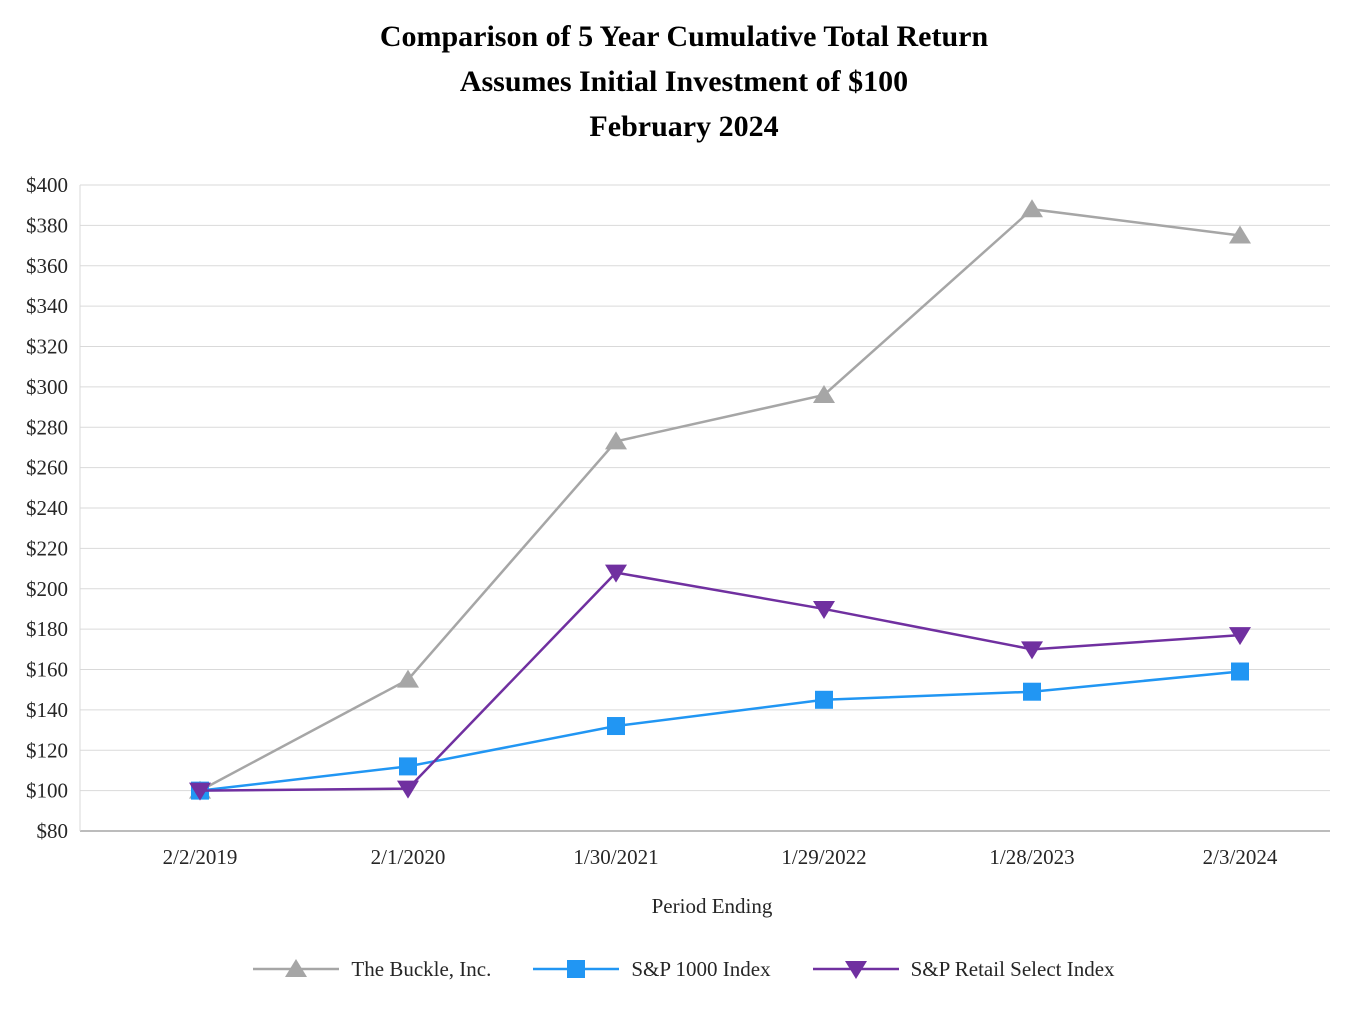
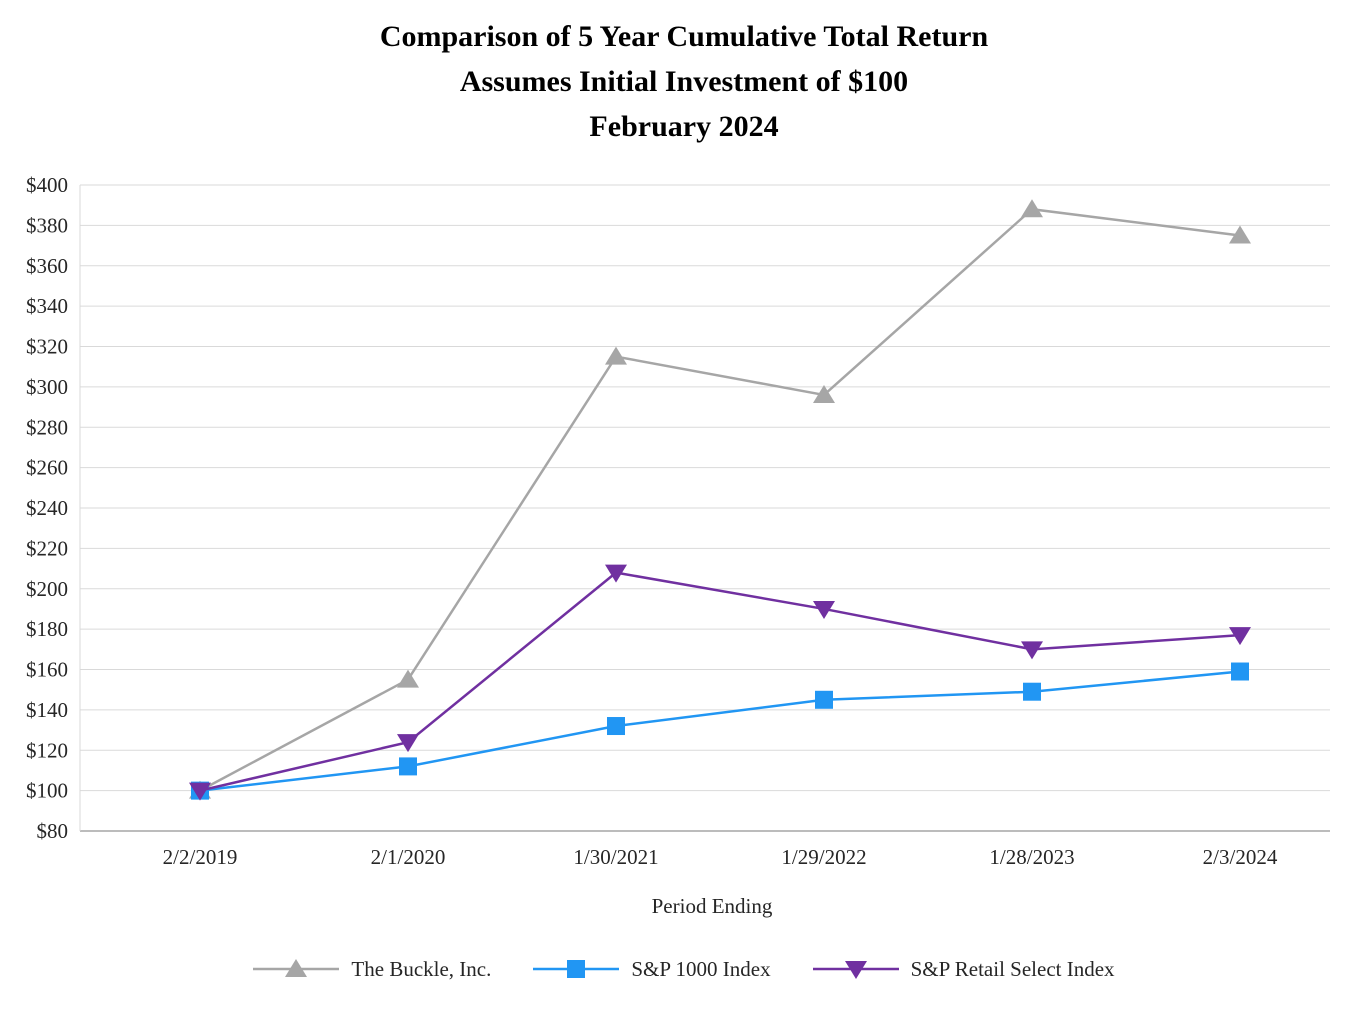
S&P Retail Select Index/2/1/2020: $101 -> $124
The Buckle, Inc./1/30/2021: $273 -> $315
